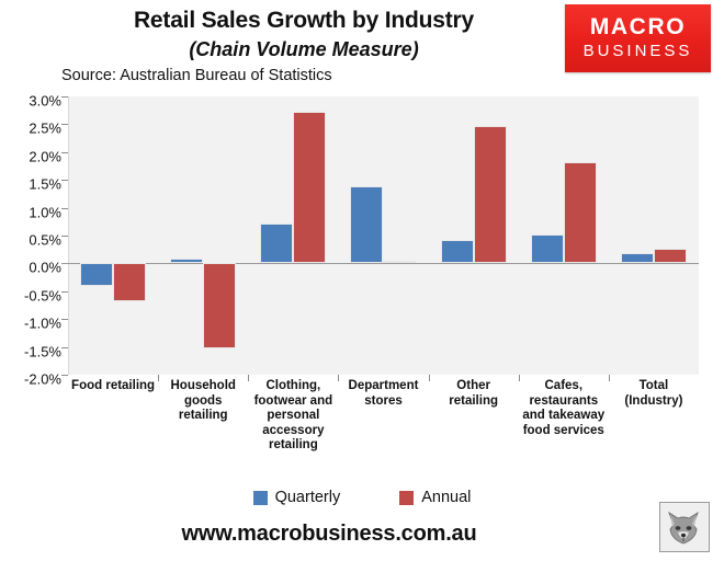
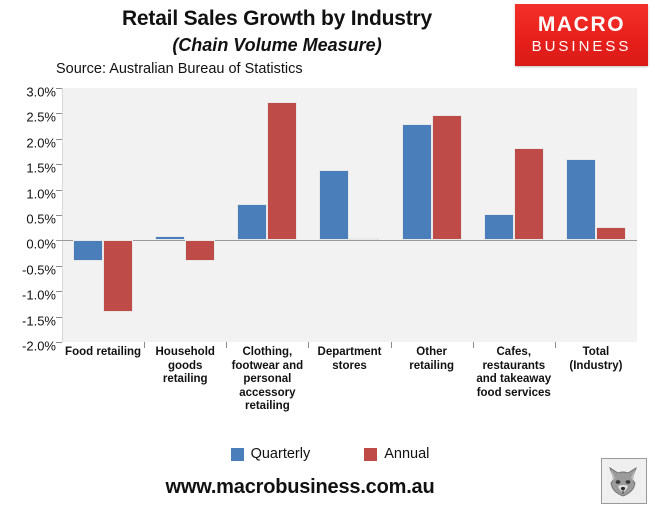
Annual/Food retailing: -0.7% -> -1.4%
Annual/Household goods retailing: -1.5% -> -0.4%
Quarterly/Other retailing: 0.4% -> 2.3%
Quarterly/Total (Industry): 0.2% -> 1.6%
